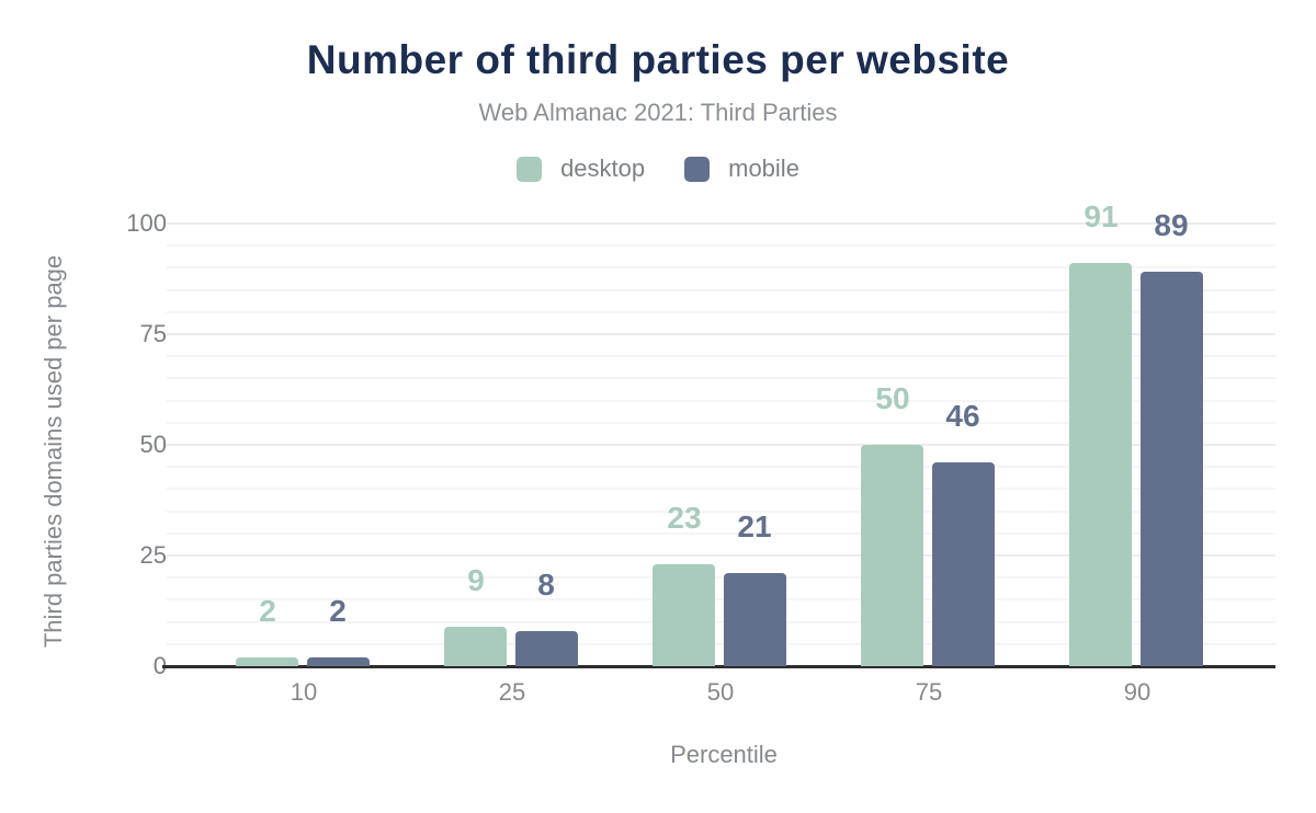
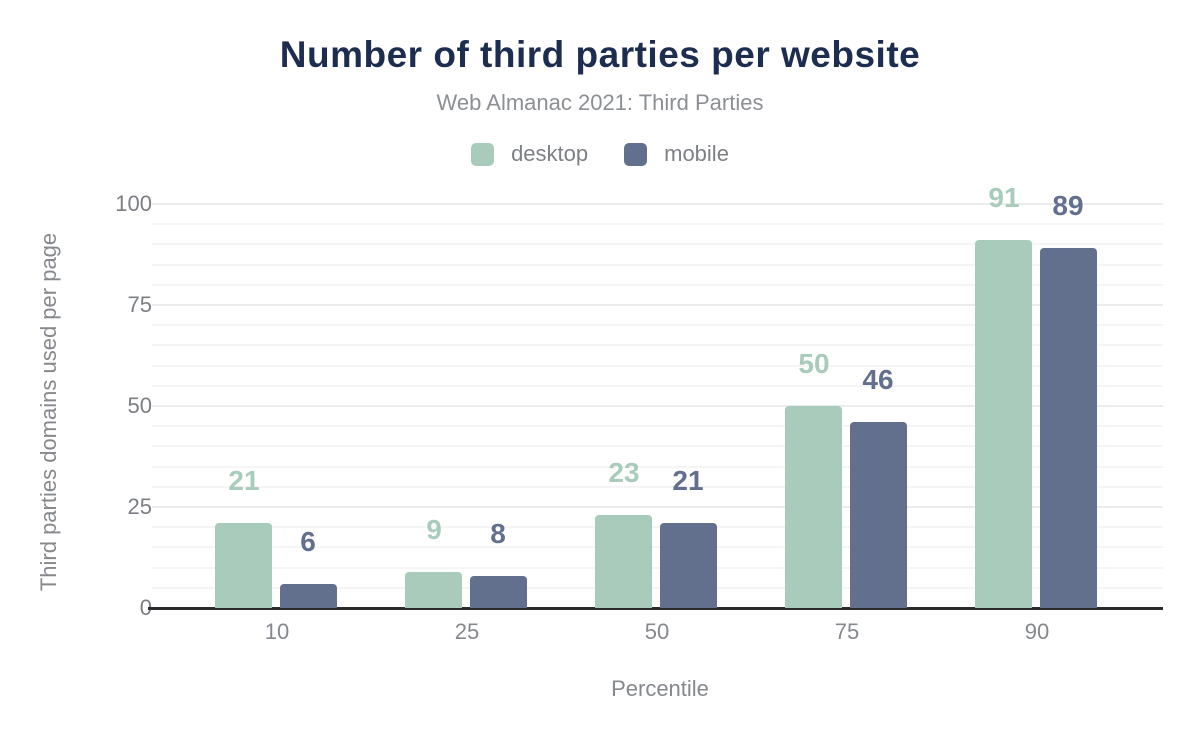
desktop/10: 2 -> 21
mobile/10: 2 -> 6
